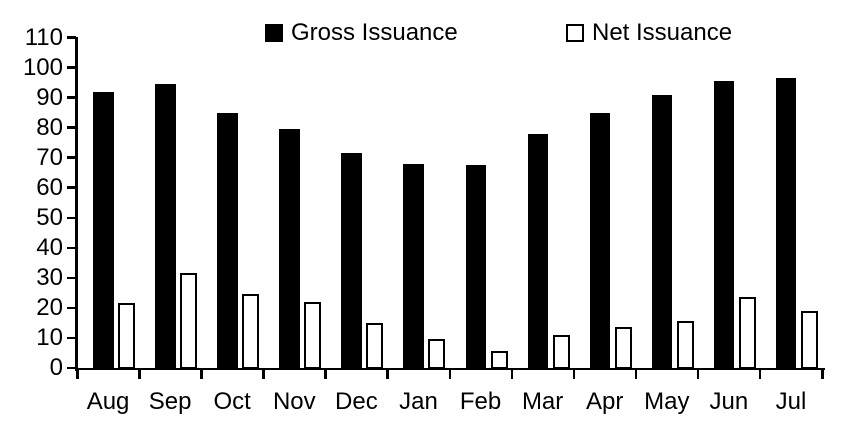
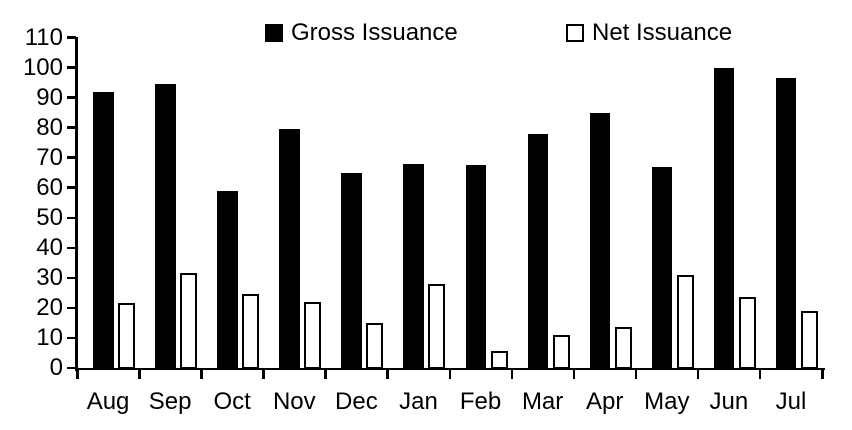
Gross Issuance/Oct: 85 -> 59
Gross Issuance/Dec: 72 -> 65
Net Issuance/Jan: 10 -> 28
Gross Issuance/May: 91 -> 67
Net Issuance/May: 16 -> 31
Gross Issuance/Jun: 96 -> 100
